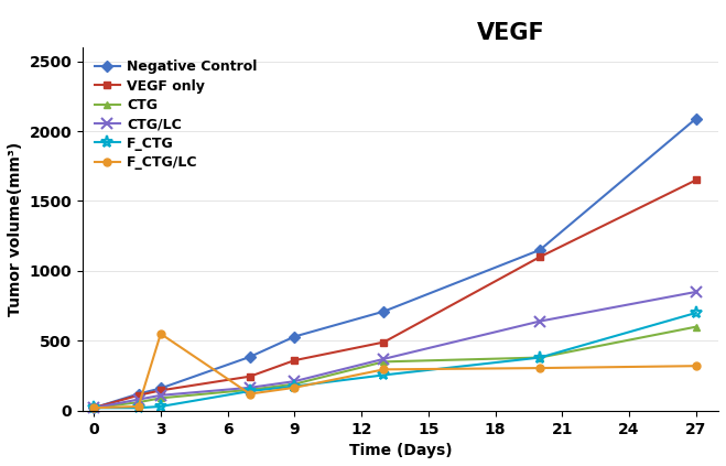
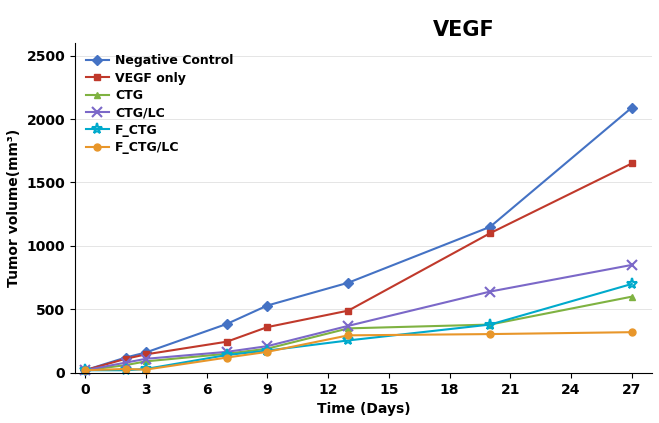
F_CTG/LC/3: 550 -> 20
